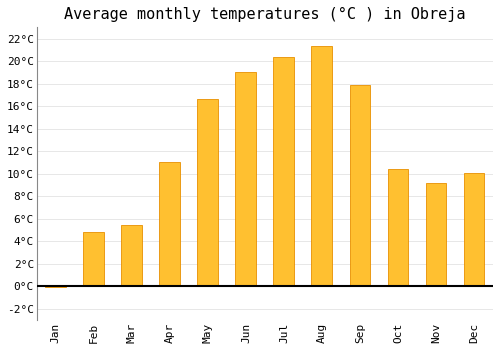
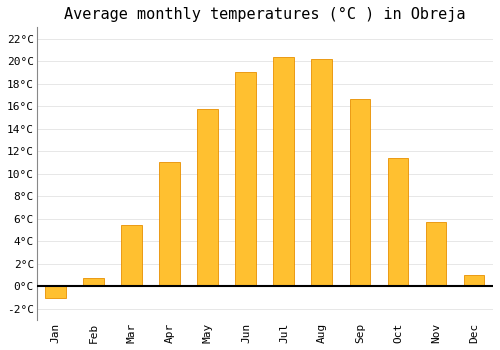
Jan: -0.1°C -> -1.0°C
Feb: 4.8°C -> 0.7°C
May: 16.6°C -> 15.7°C
Aug: 21.3°C -> 20.2°C
Sep: 17.9°C -> 16.6°C
Oct: 10.4°C -> 11.4°C
Nov: 9.2°C -> 5.7°C
Dec: 10.1°C -> 1.0°C
